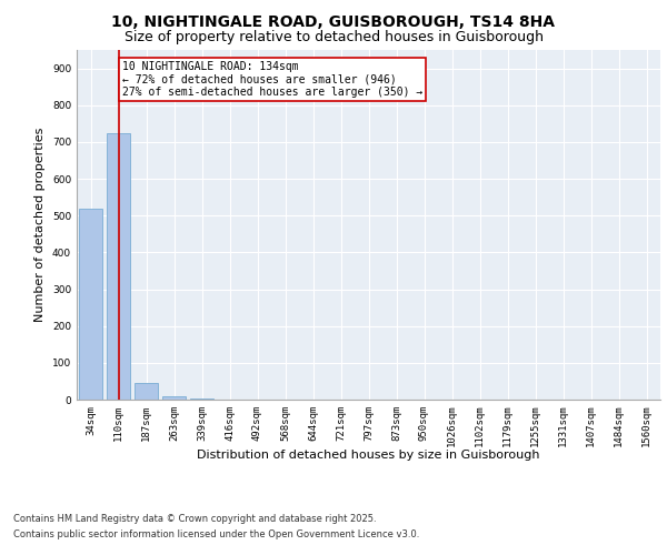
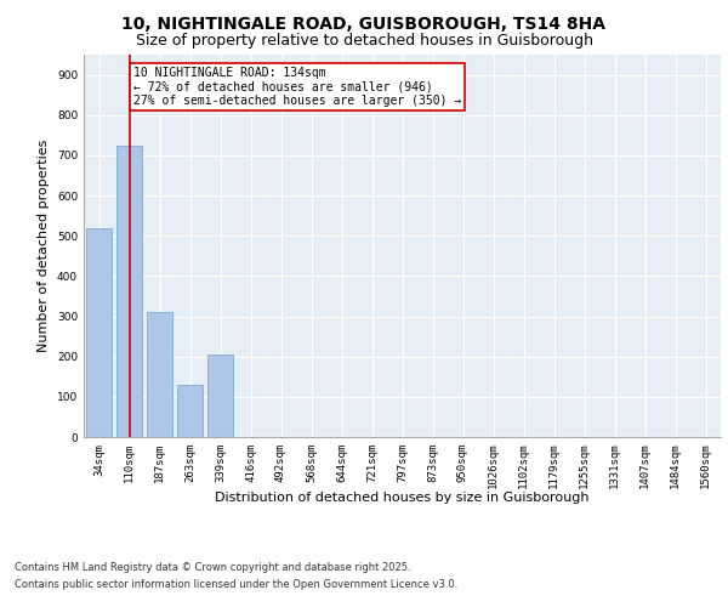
187sqm: 45 -> 310
263sqm: 8 -> 130
339sqm: 2 -> 205
